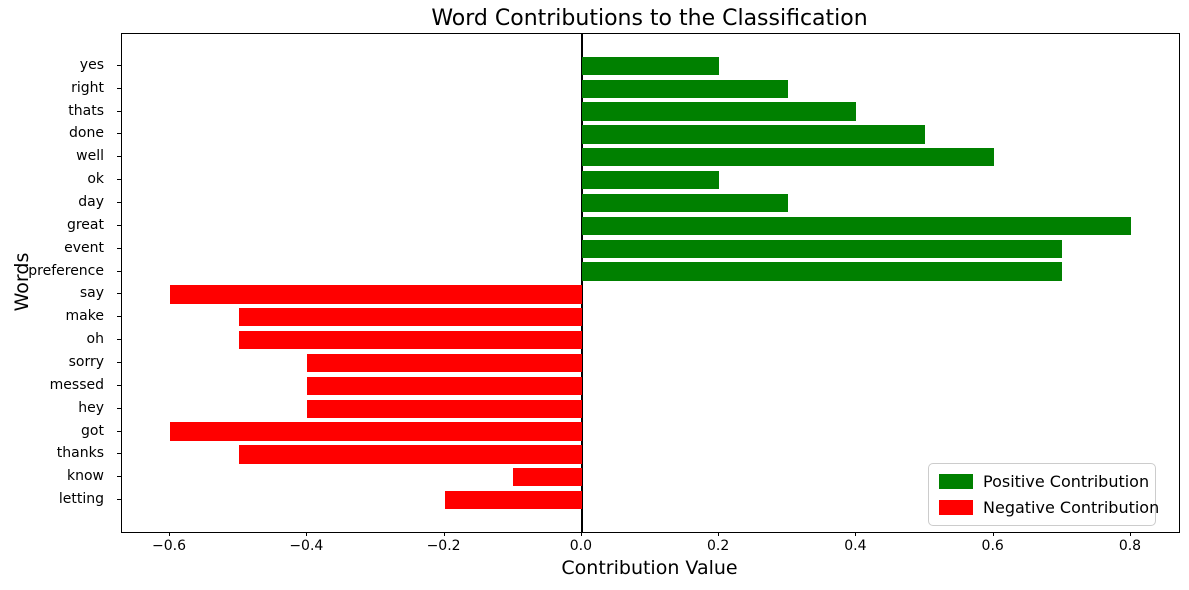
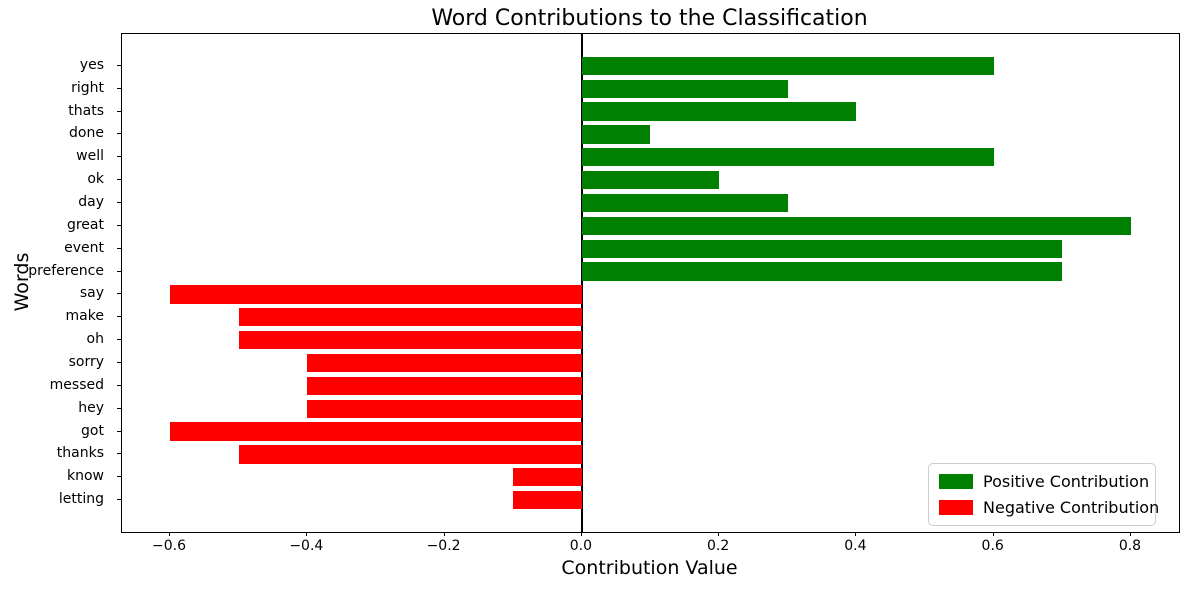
yes: 0.2 -> 0.6
done: 0.5 -> 0.1
letting: -0.2 -> -0.1
